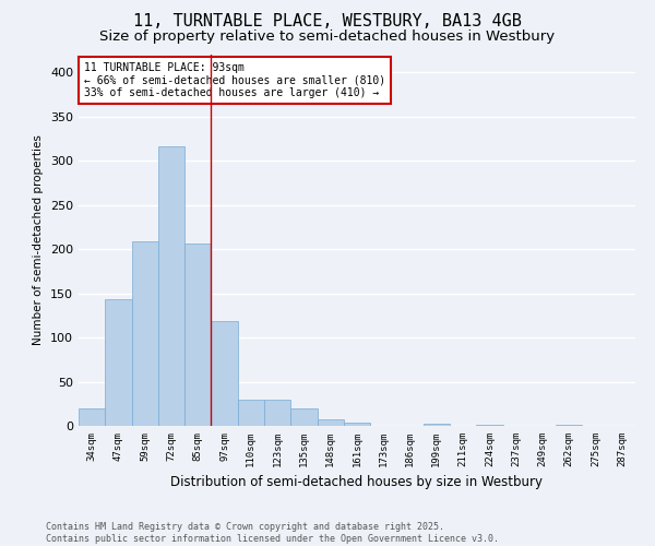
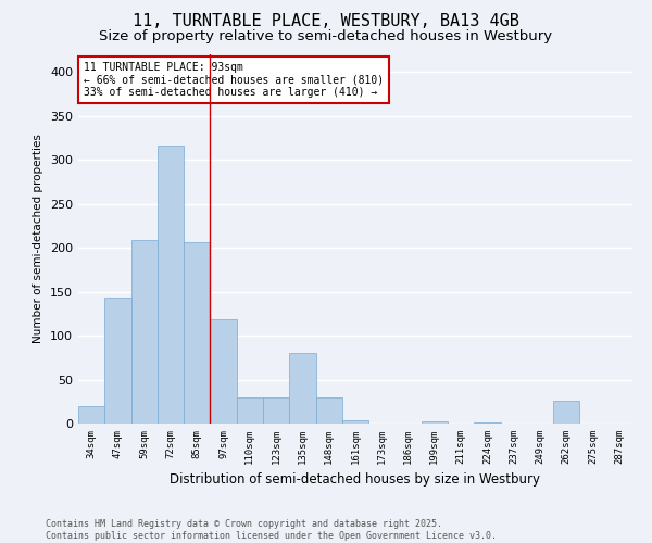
135sqm: 20 -> 80
148sqm: 7 -> 30
262sqm: 1 -> 26
